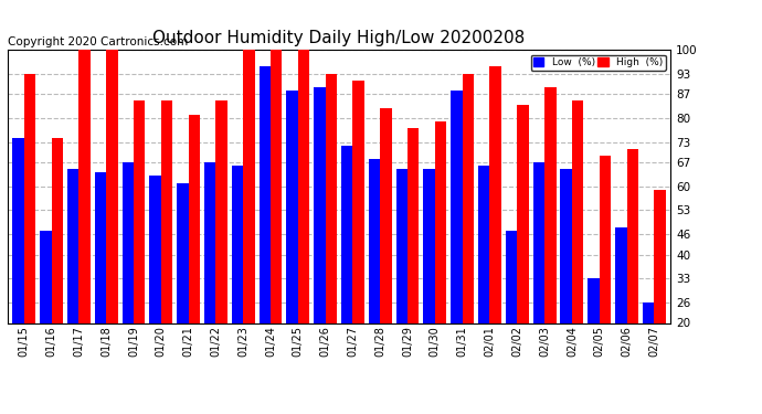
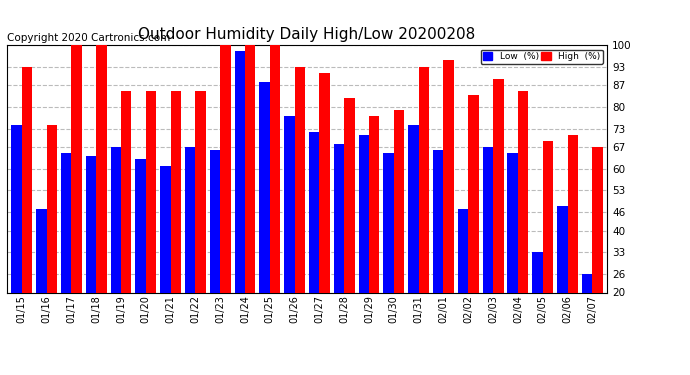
High (%)/01/21: 81 -> 85
Low (%)/01/24: 95 -> 98
Low (%)/01/26: 89 -> 77
Low (%)/01/29: 65 -> 71
Low (%)/01/31: 88 -> 74
High (%)/02/07: 59 -> 67
